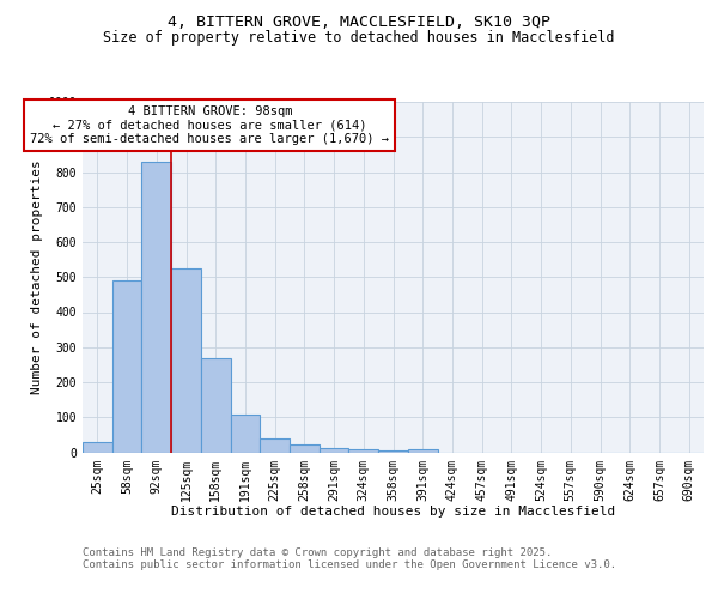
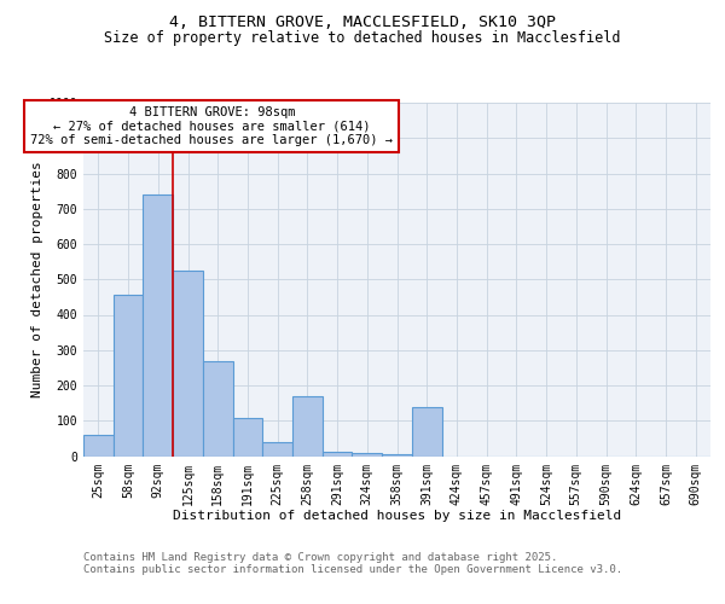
25sqm: 28 -> 60
58sqm: 490 -> 455
92sqm: 830 -> 740
258sqm: 22 -> 170
391sqm: 8 -> 140
